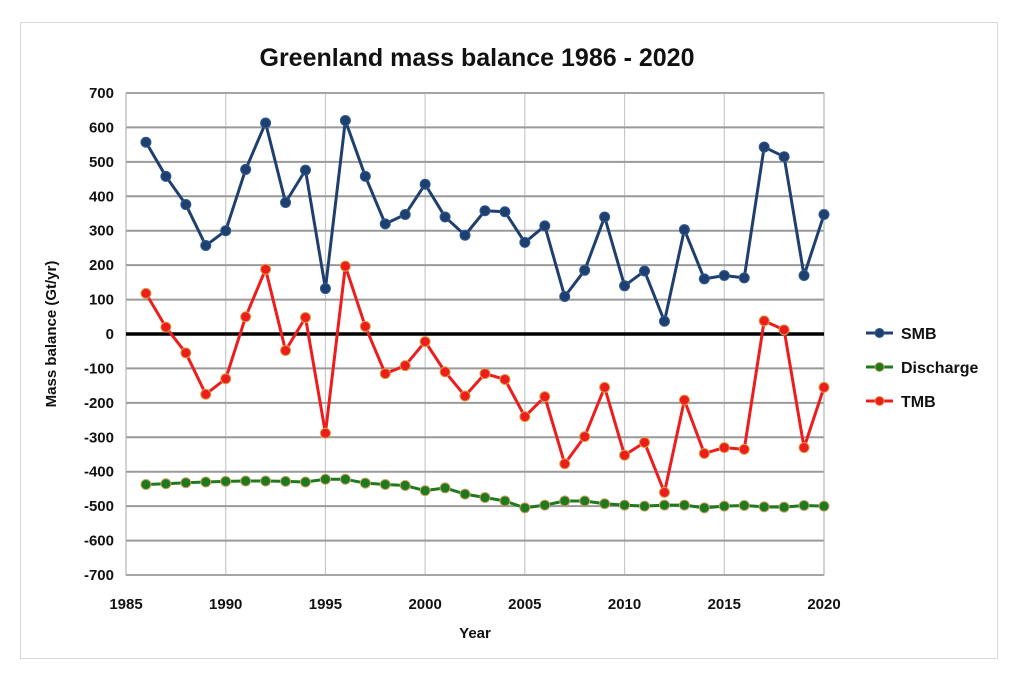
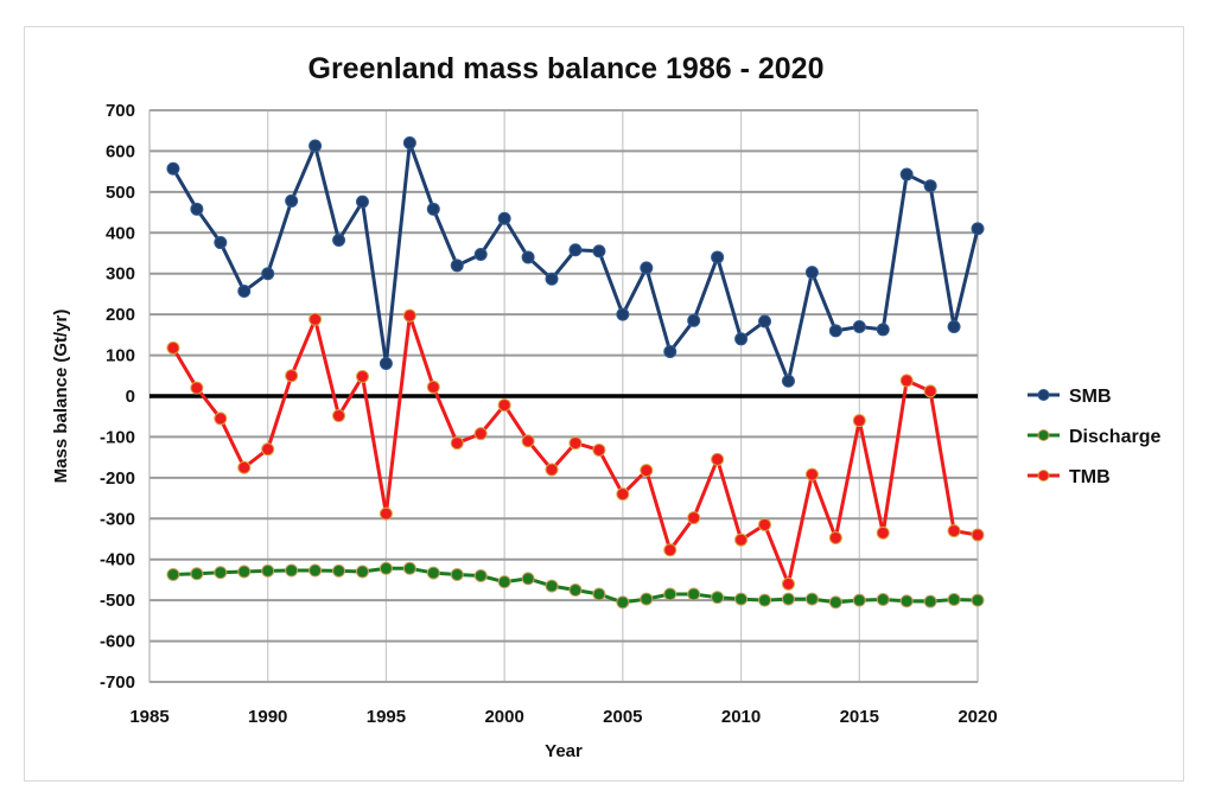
SMB/1995: 130 -> 80
SMB/2005: 270 -> 200
TMB/2015: -330 -> -60
SMB/2020: 350 -> 410
TMB/2020: -160 -> -340
